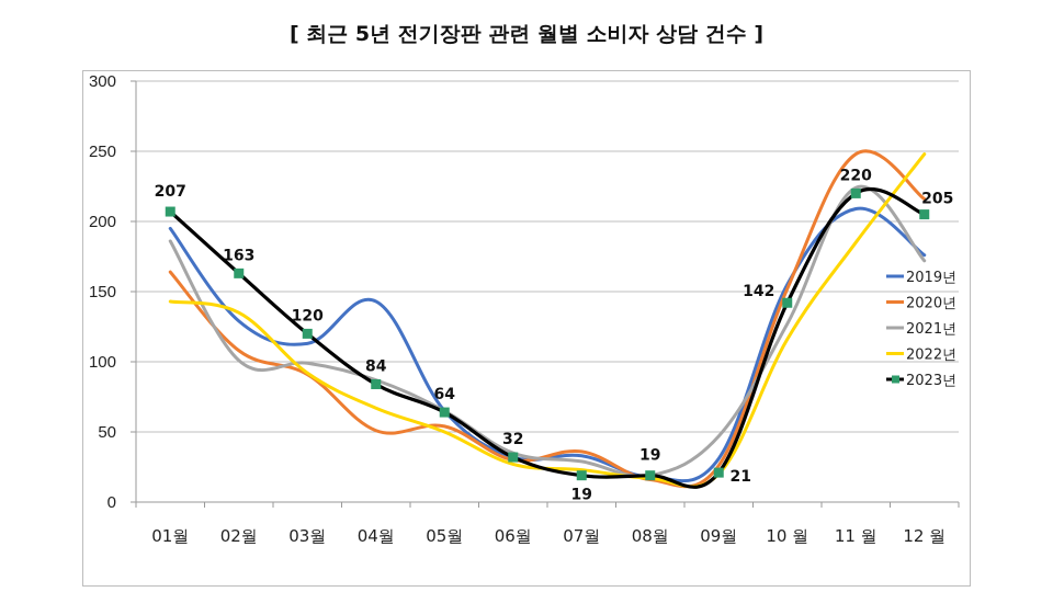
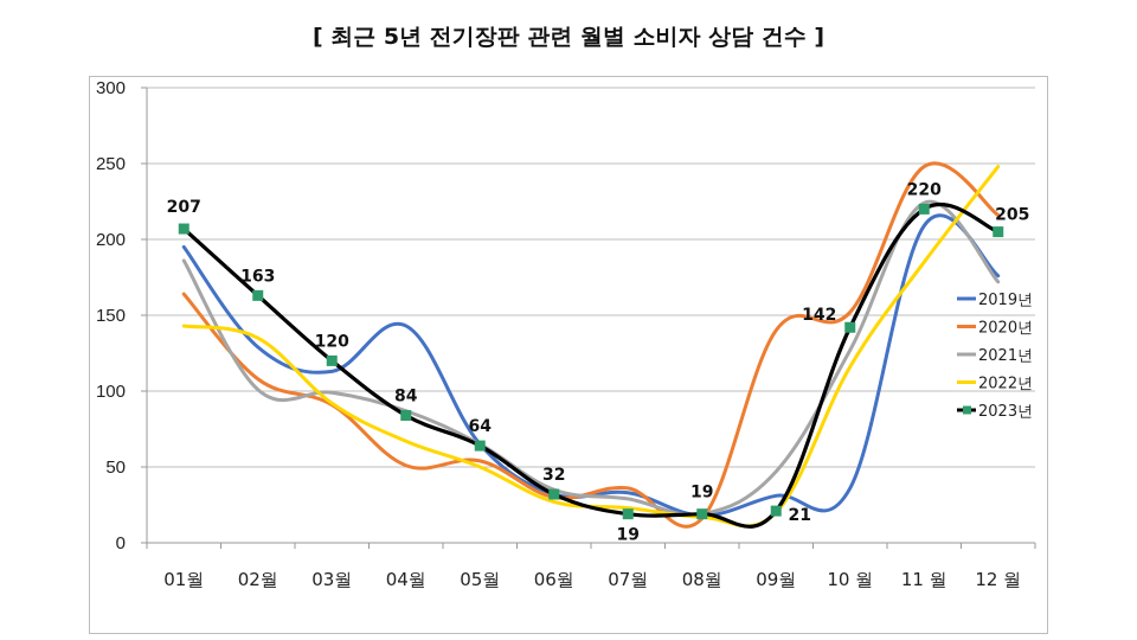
2020년/09월: 26 -> 140
2019년/10 월: 155 -> 36
